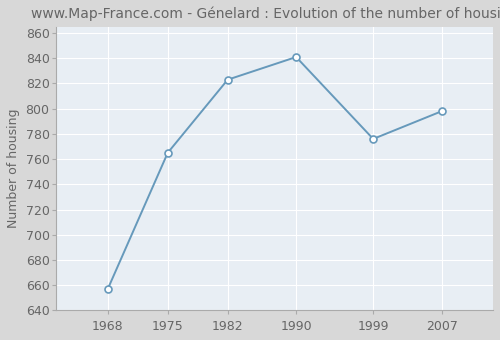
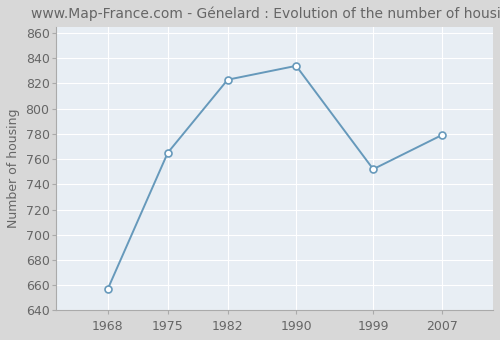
1990: 841 -> 834
1999: 776 -> 752
2007: 798 -> 779
